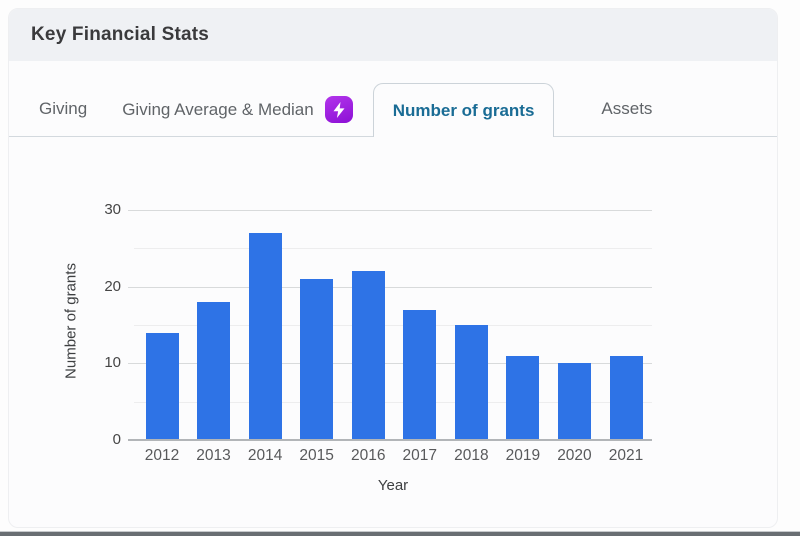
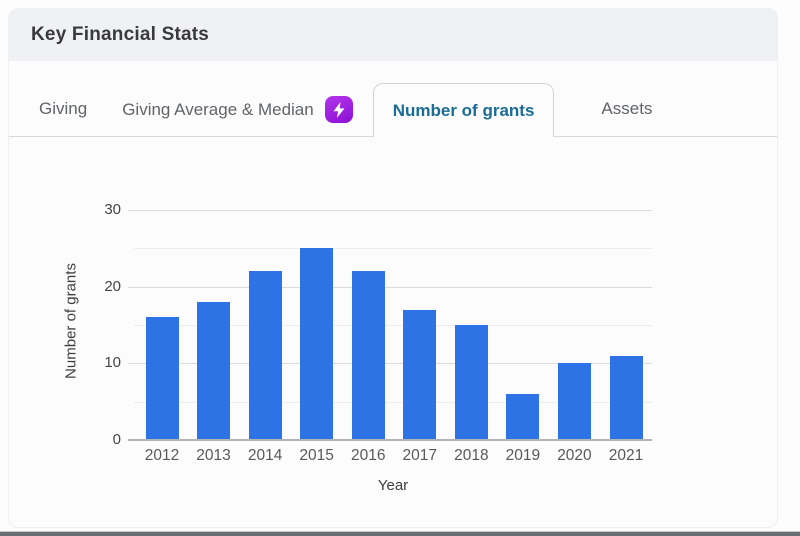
2012: 14 -> 16
2014: 27 -> 22
2015: 21 -> 25
2019: 11 -> 6
